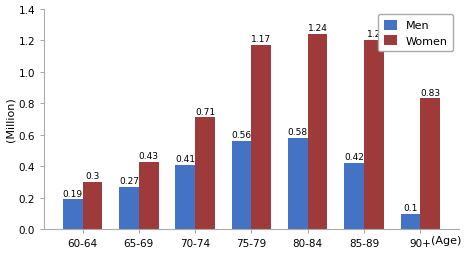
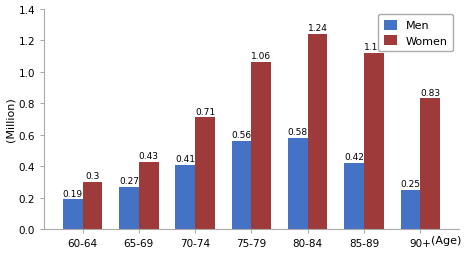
Women/75-79: 1.17 -> 1.06
Women/85-89: 1.2 -> 1.12
Men/90+: 0.1 -> 0.25
